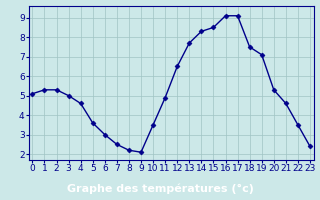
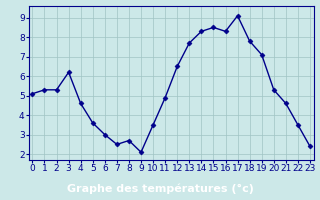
3: 5.0 -> 6.2
8: 2.2 -> 2.7
16: 9.1 -> 8.3
18: 7.5 -> 7.8
